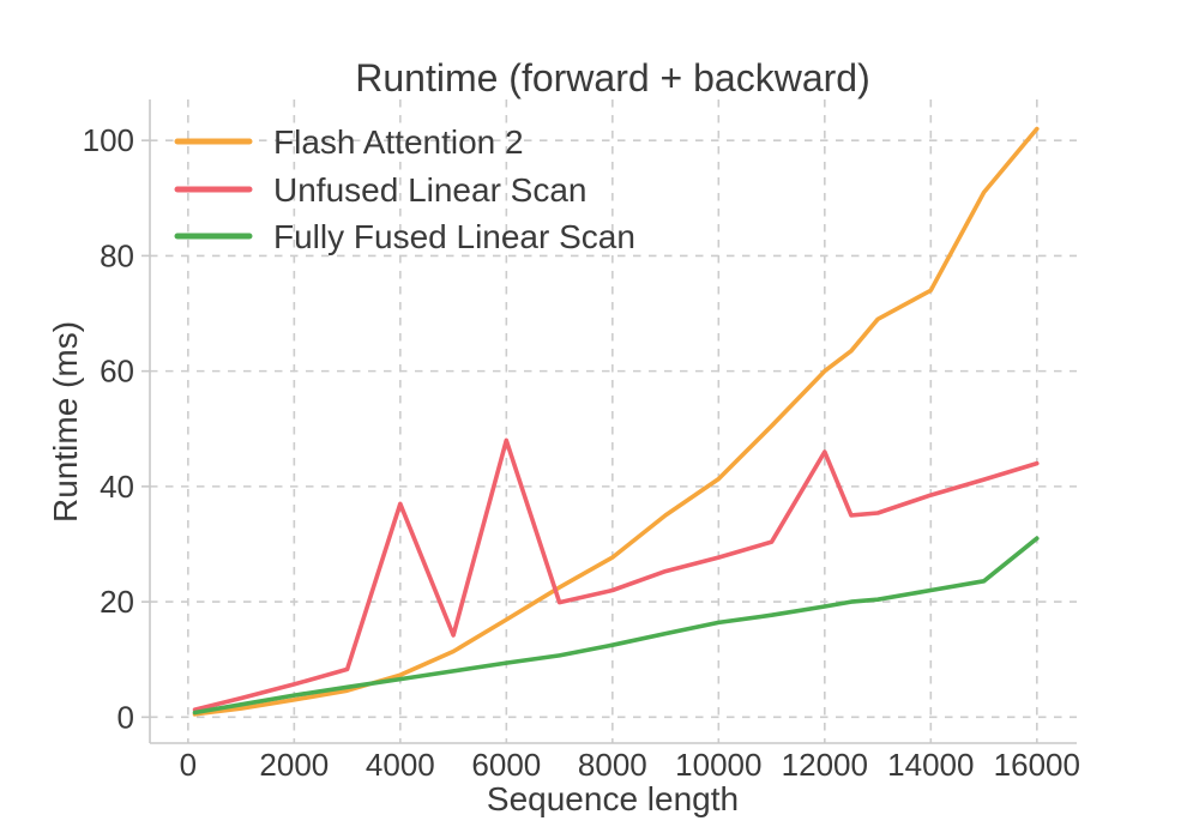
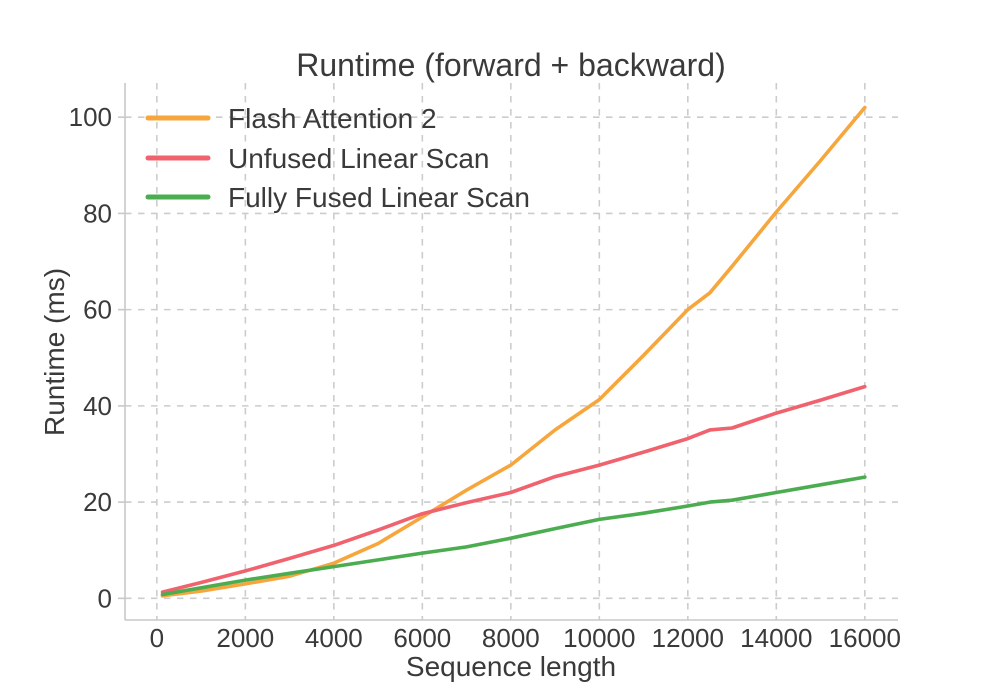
Unfused Linear Scan/4000: 37 -> 11
Unfused Linear Scan/6000: 48 -> 18
Unfused Linear Scan/12000: 46 -> 33
Flash Attention 2/14000: 74 -> 80
Fully Fused Linear Scan/16000: 31 -> 25
